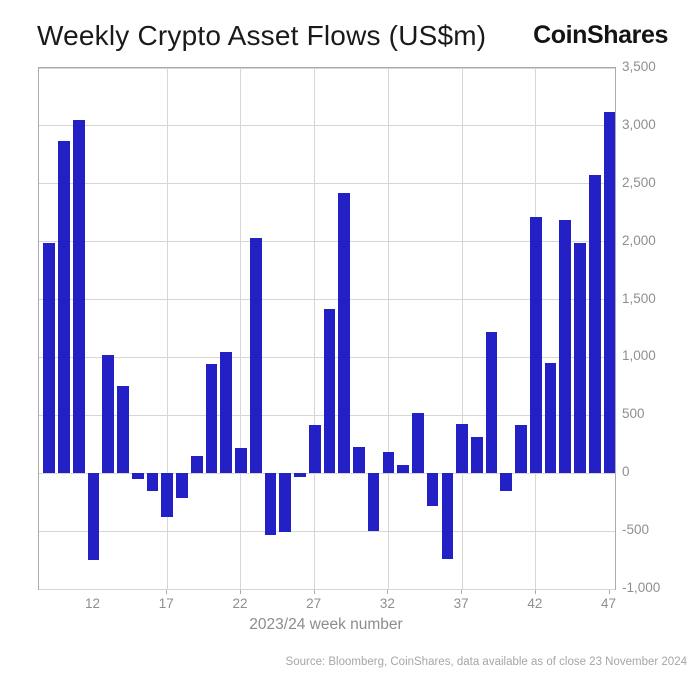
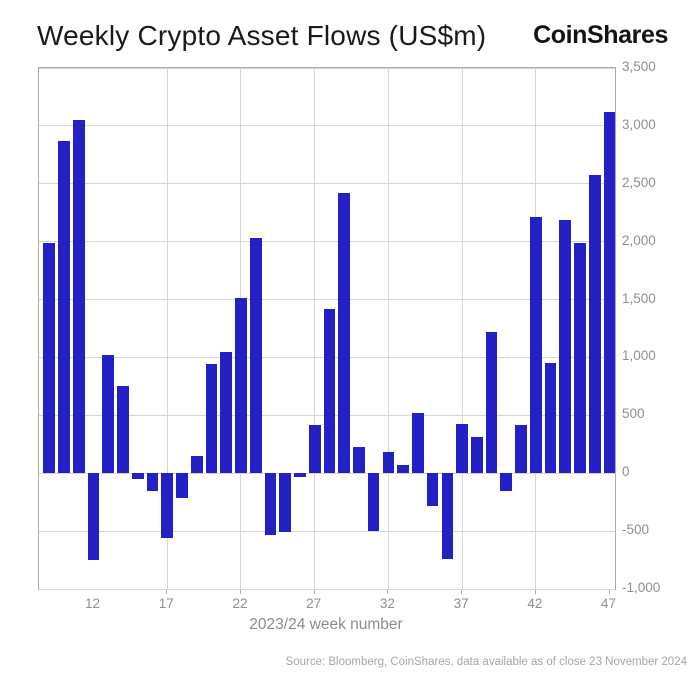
17: -380 -> -560
22: 220 -> 1510
